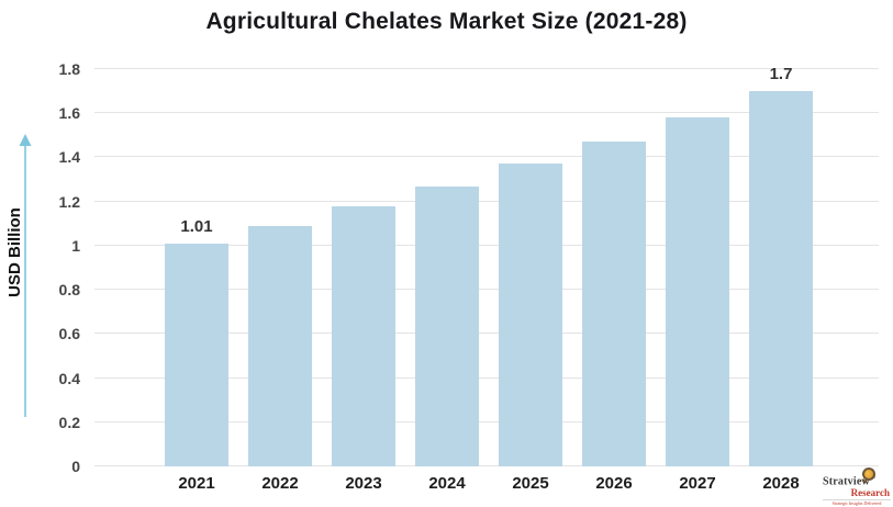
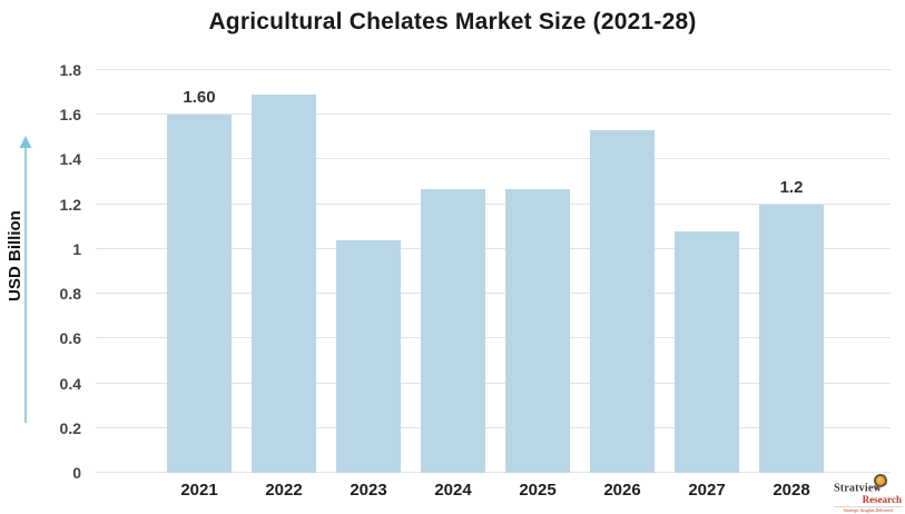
2021: 1.01 -> 1.60
2022: 1.09 -> 1.69
2023: 1.18 -> 1.04
2025: 1.37 -> 1.27
2026: 1.47 -> 1.53
2027: 1.58 -> 1.08
2028: 1.7 -> 1.2
